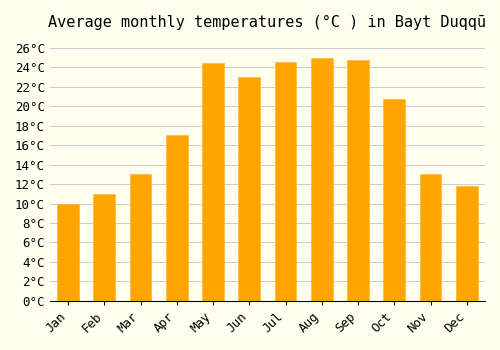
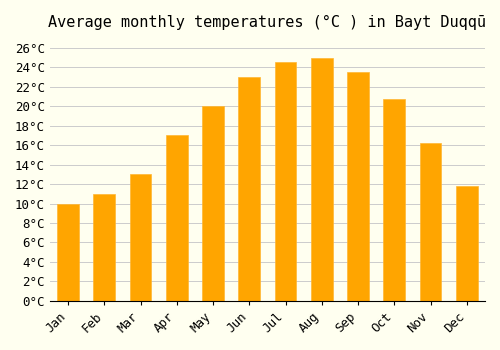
May: 24.4°C -> 20.0°C
Sep: 24.8°C -> 23.5°C
Nov: 13.0°C -> 16.2°C
